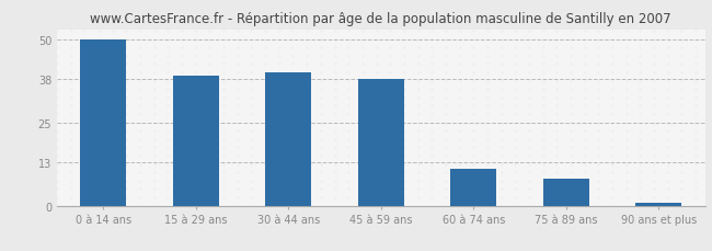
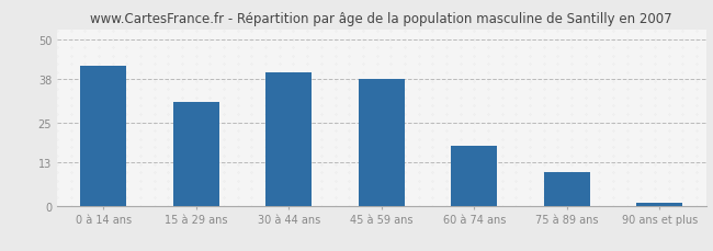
0 à 14 ans: 50 -> 42
15 à 29 ans: 39 -> 31
60 à 74 ans: 11 -> 18
75 à 89 ans: 8 -> 10
